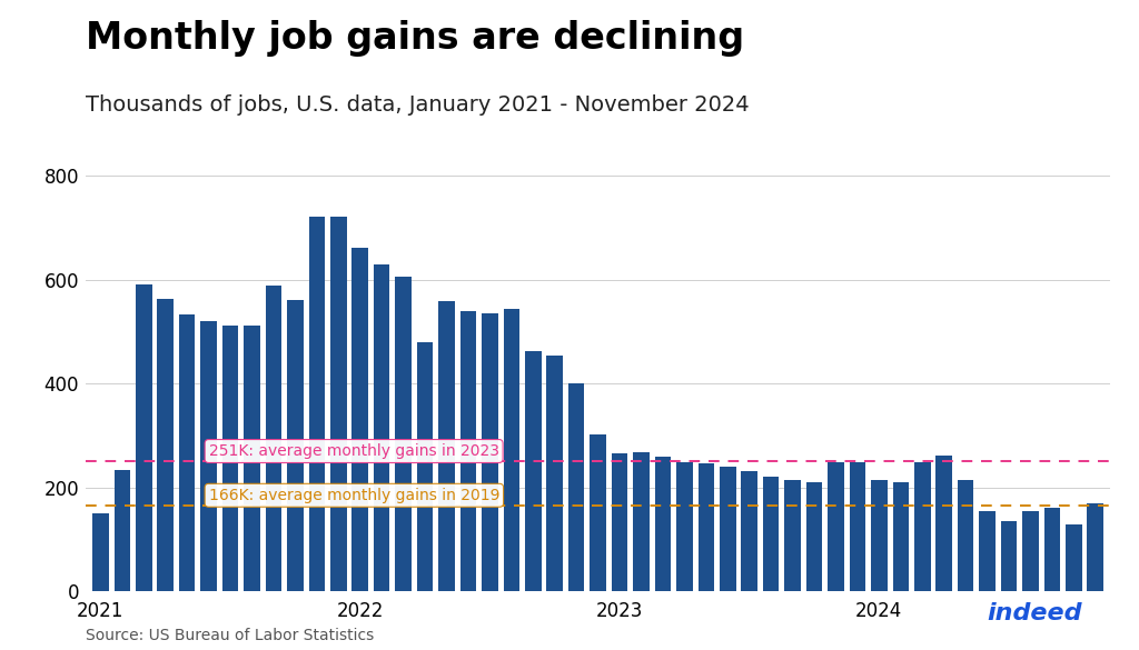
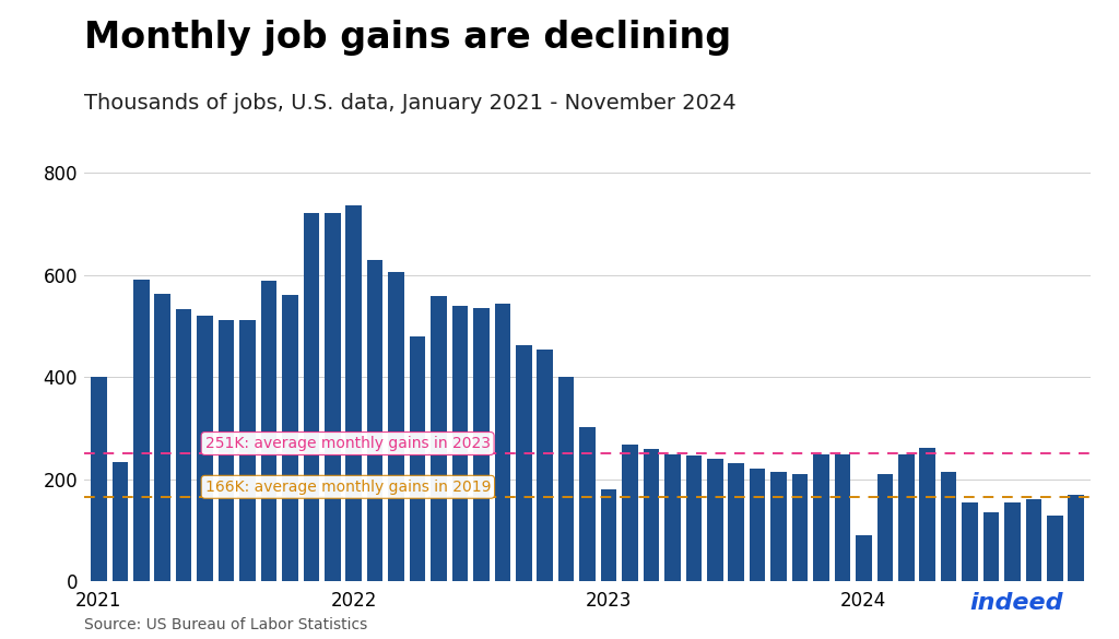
2021: 150 -> 400
2022: 660 -> 735
2023: 265 -> 180
2024: 214 -> 90
